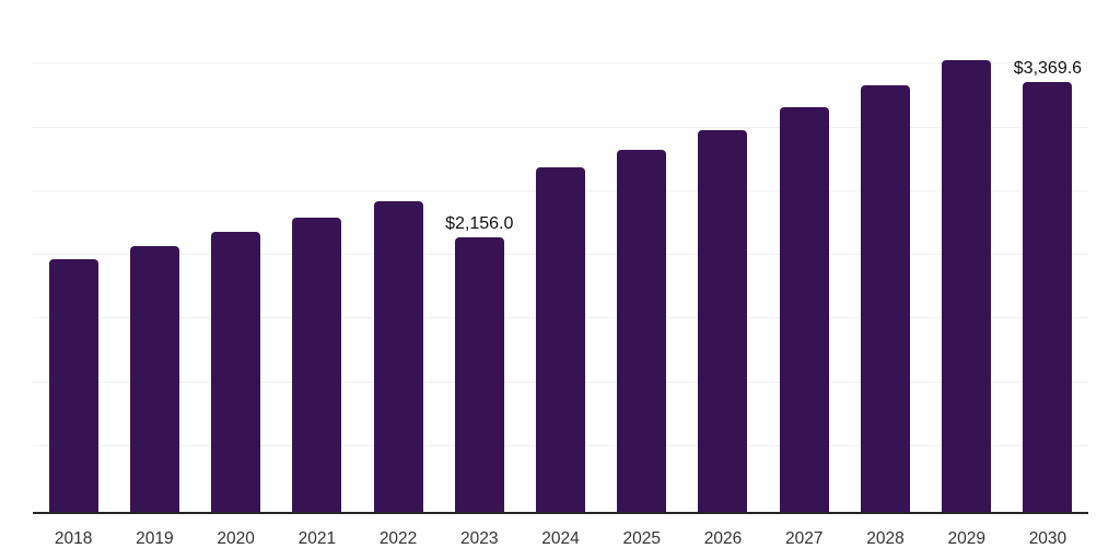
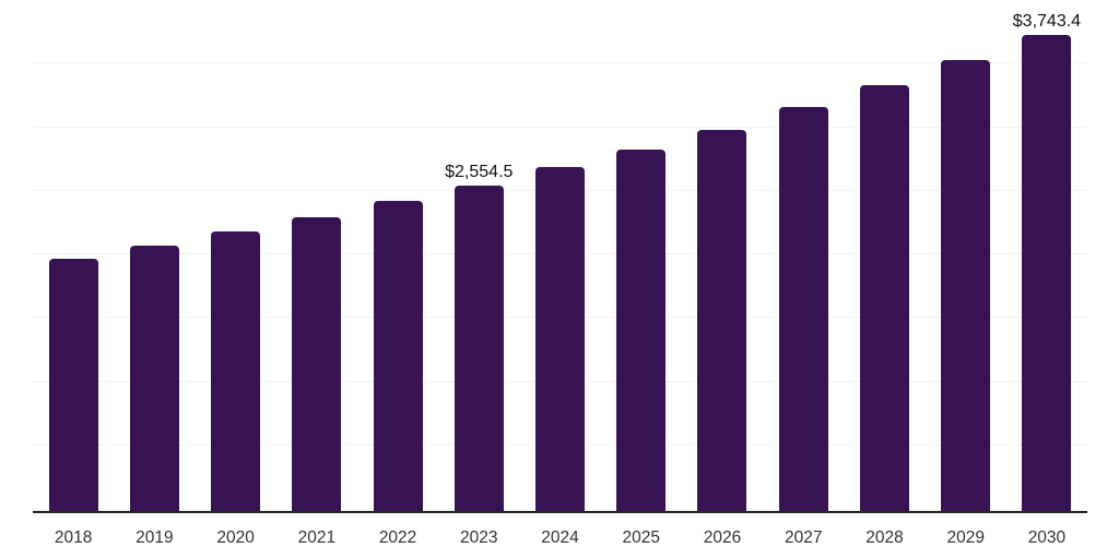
2023: $2,156.0 -> $2,554.5
2030: $3,369.6 -> $3,743.4
